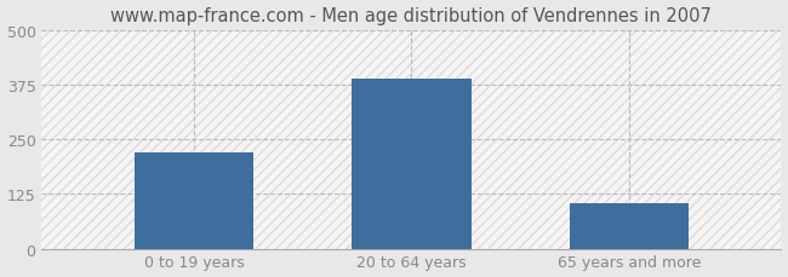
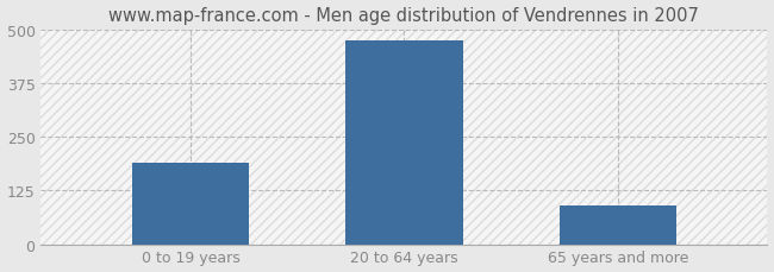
0 to 19 years: 220 -> 190
20 to 64 years: 390 -> 475
65 years and more: 105 -> 90
